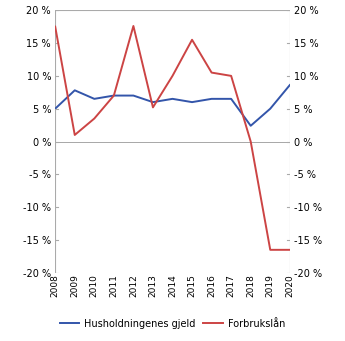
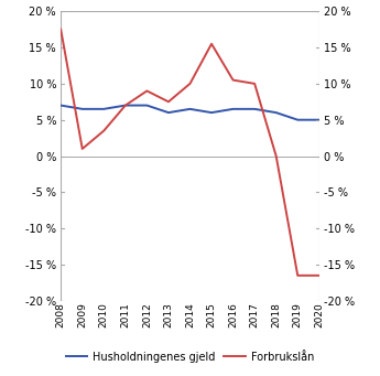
Husholdningenes gjeld/2008: 5.0 % -> 7.0 %
Husholdningenes gjeld/2009: 7.8 % -> 6.5 %
Forbrukslån/2012: 17.6 % -> 9.0 %
Forbrukslån/2013: 5.2 % -> 7.5 %
Husholdningenes gjeld/2018: 2.4 % -> 6.0 %
Husholdningenes gjeld/2020: 8.6 % -> 5.0 %
